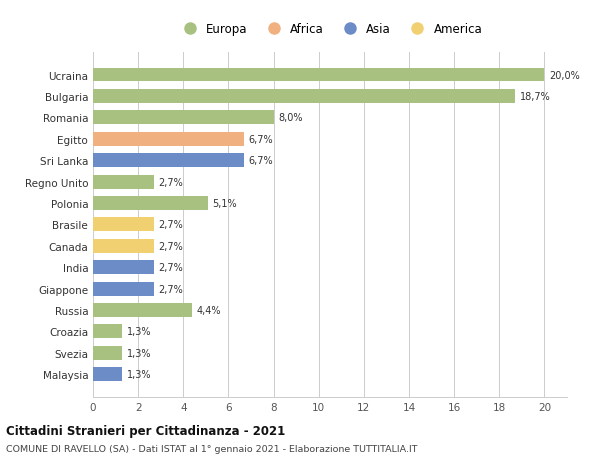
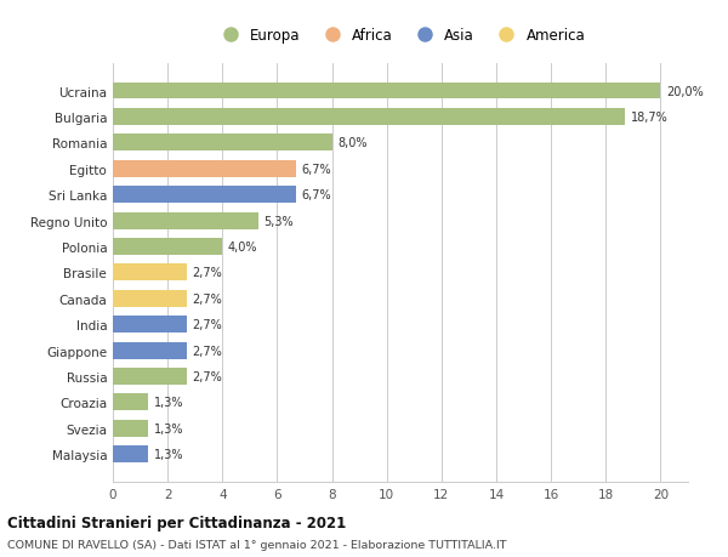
Regno Unito: 2,7% -> 5,3%
Polonia: 5,1% -> 4,0%
Russia: 4,4% -> 2,7%
